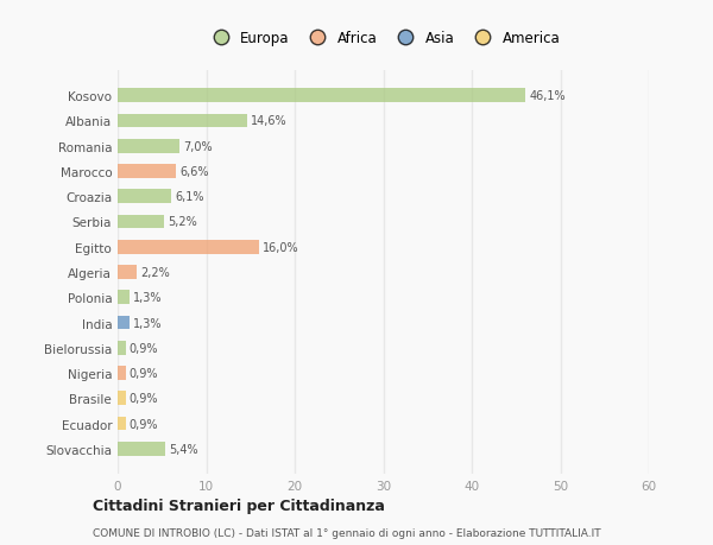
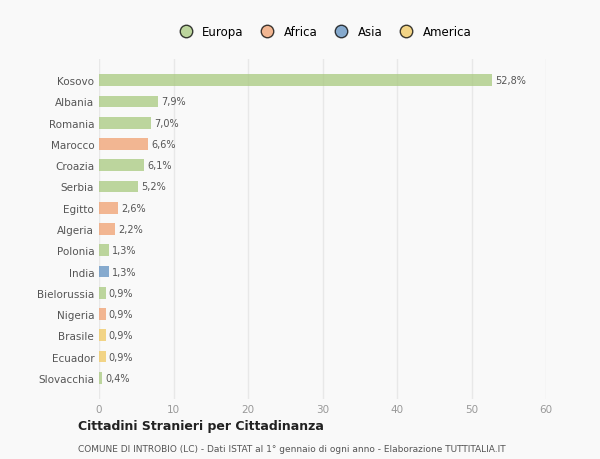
Kosovo: 46,1% -> 52,8%
Albania: 14,6% -> 7,9%
Egitto: 16,0% -> 2,6%
Slovacchia: 5,4% -> 0,4%
